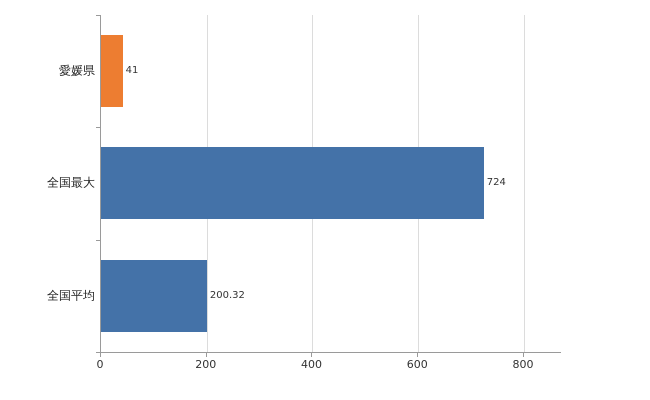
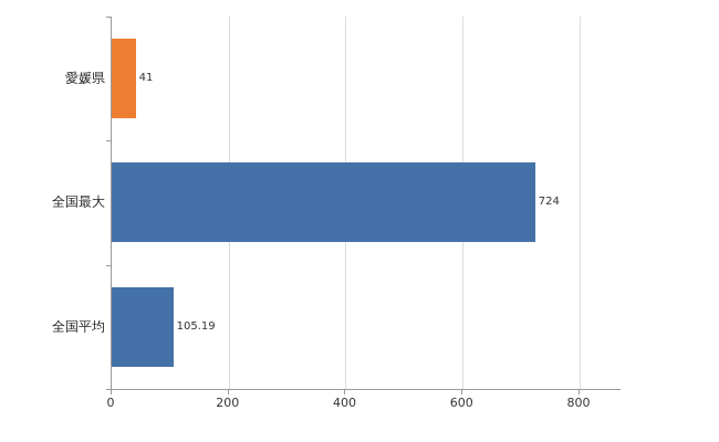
全国平均: 200.32 -> 105.19
